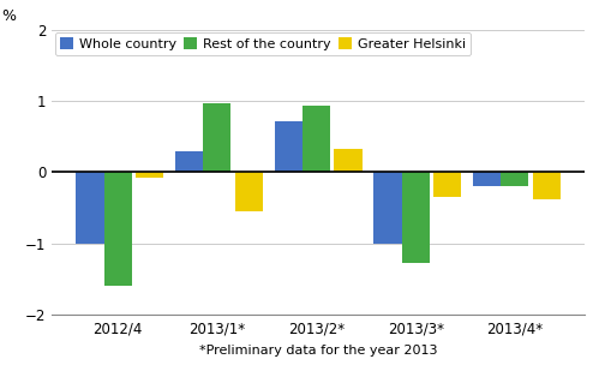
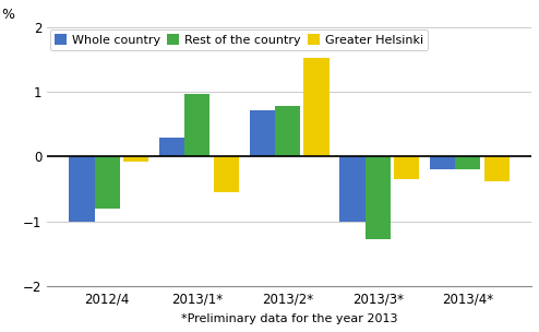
Rest of the country/2012/4: -1.60 -> -0.80
Rest of the country/2013/2*: 0.93 -> 0.78
Greater Helsinki/2013/2*: 0.32 -> 1.52
